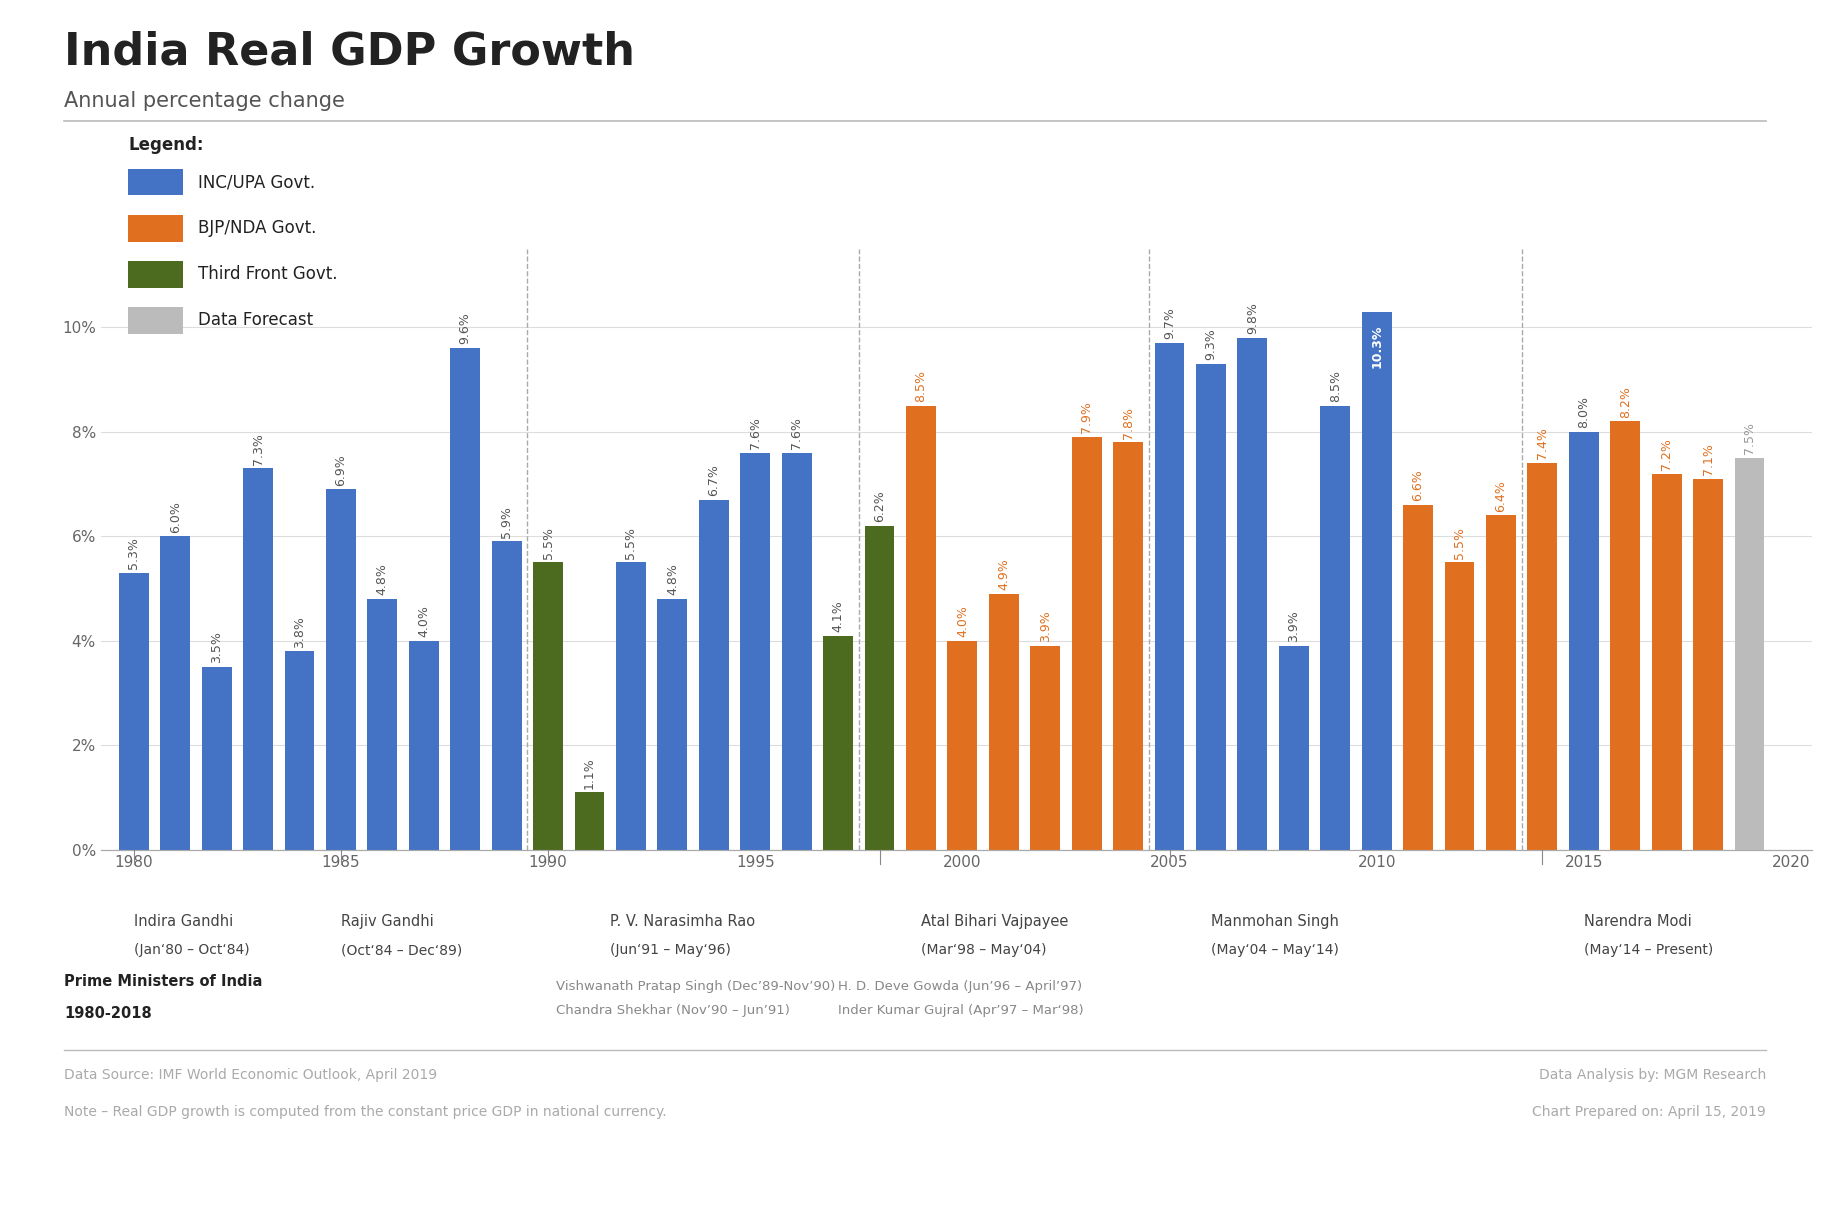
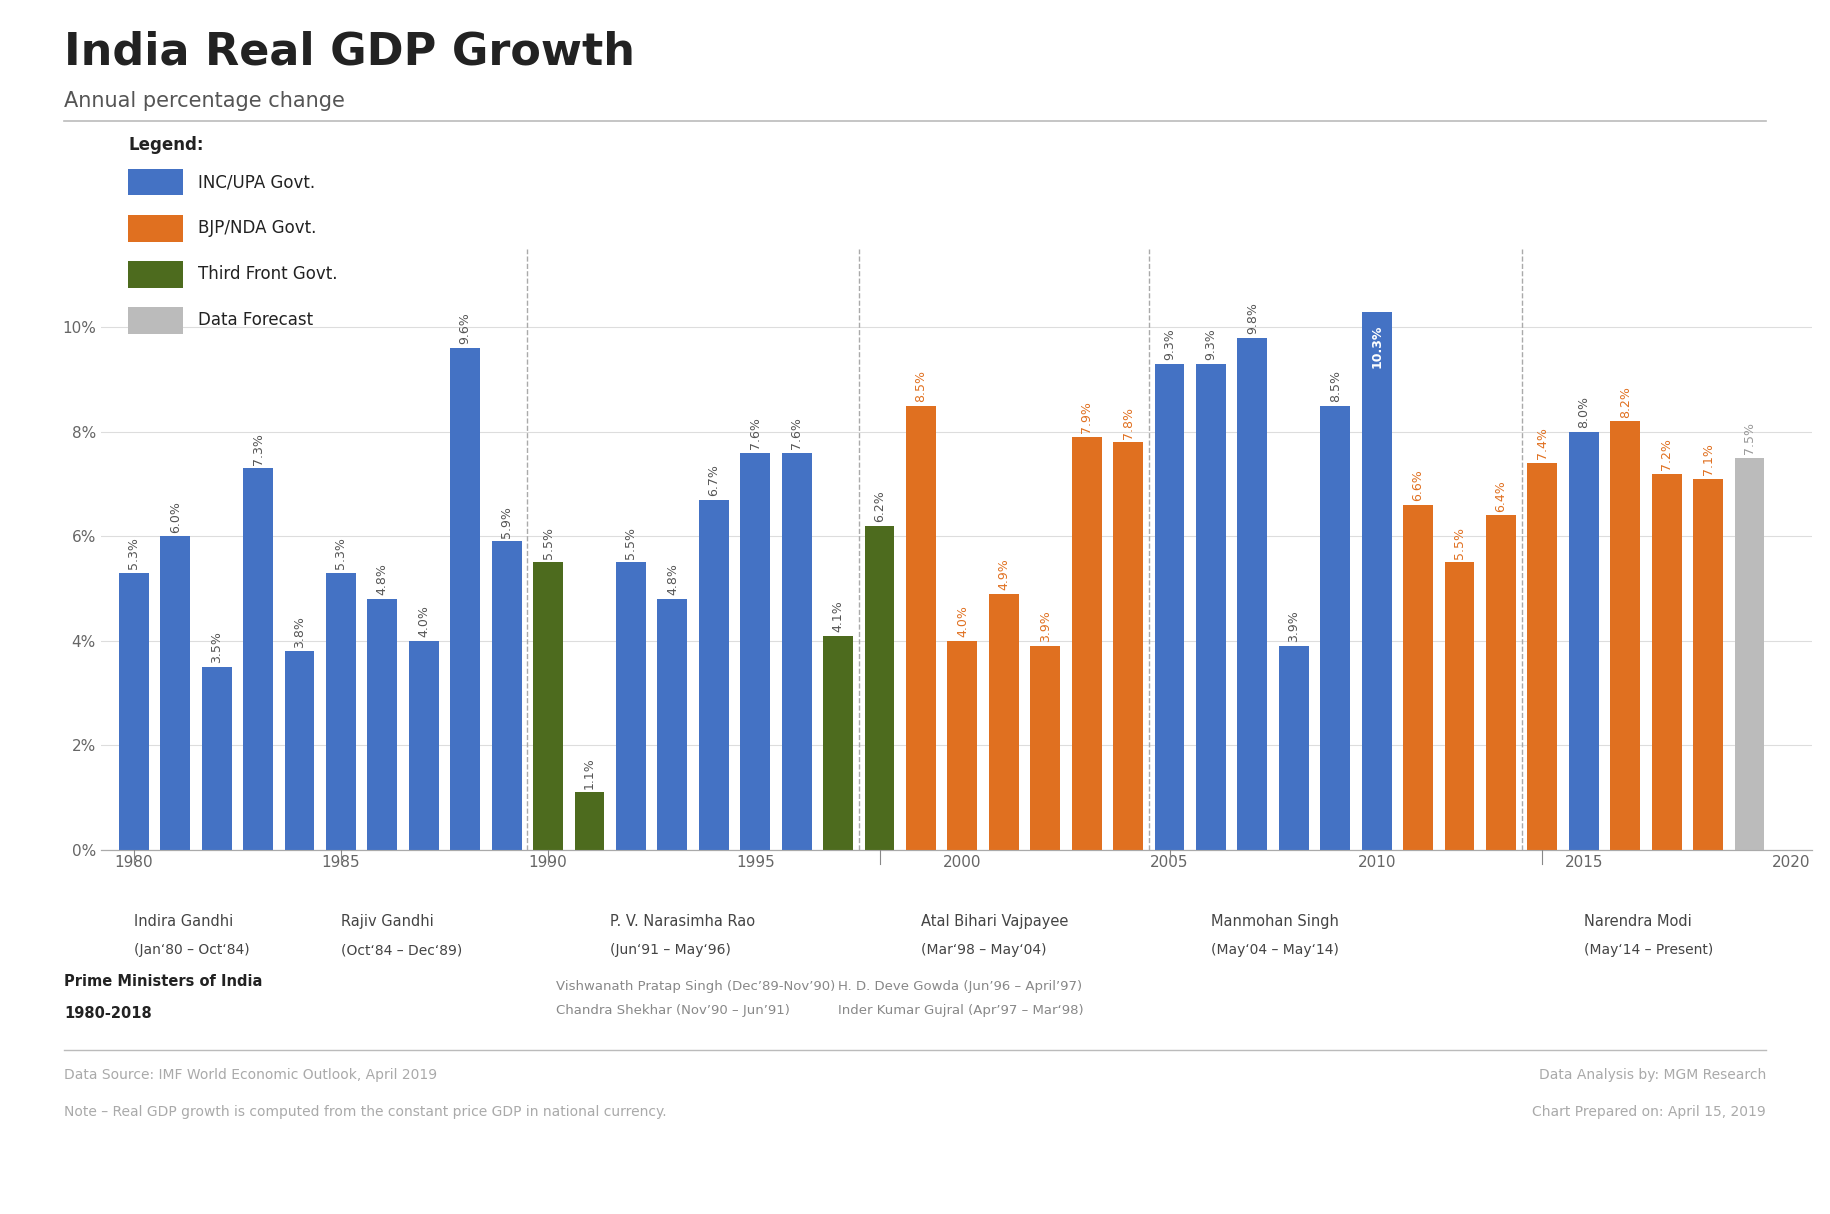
1985: 6.9% -> 5.3%
2005: 9.7% -> 9.3%
